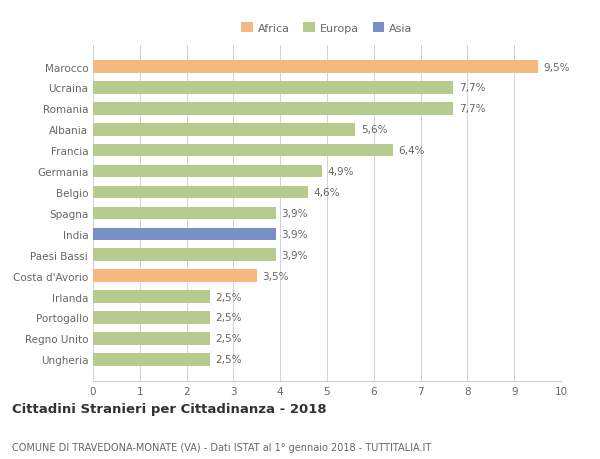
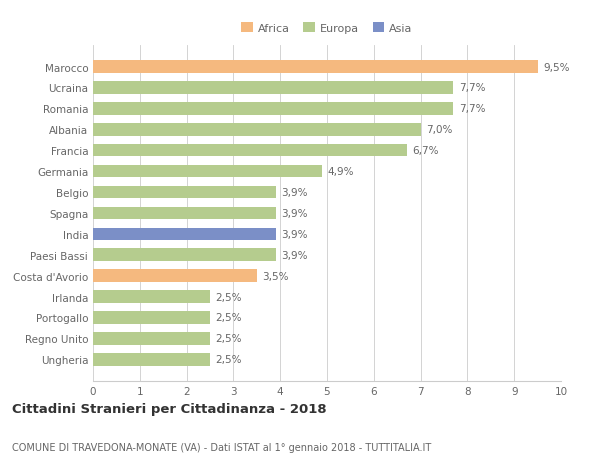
Albania: 5,6% -> 7,0%
Francia: 6,4% -> 6,7%
Belgio: 4,6% -> 3,9%
